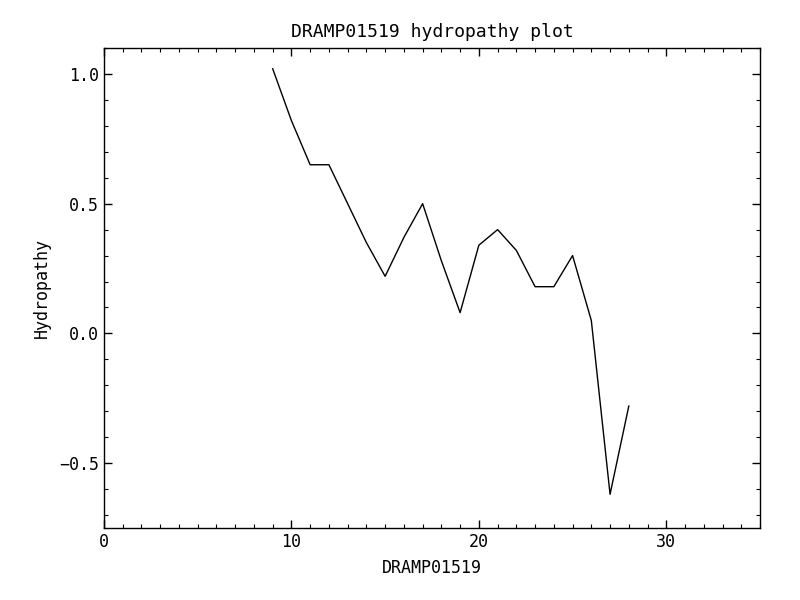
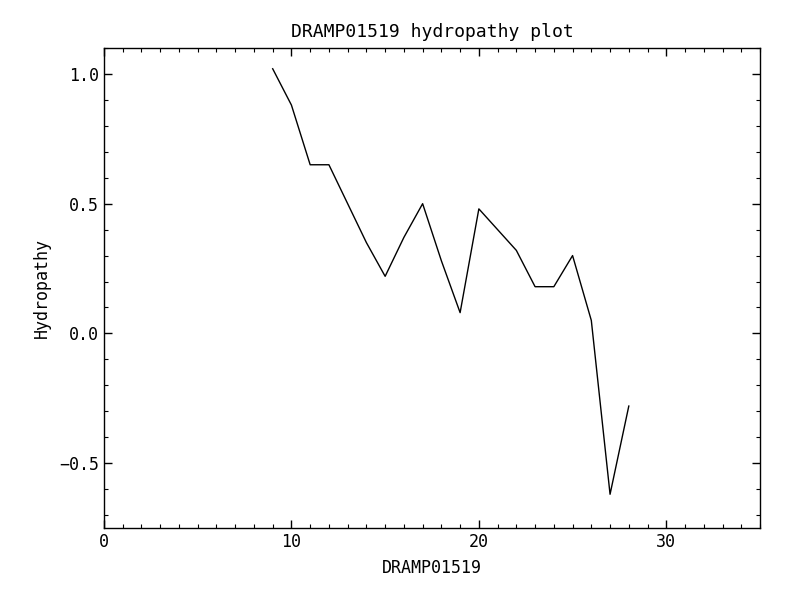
10: 0.82 -> 0.88
20: 0.34 -> 0.48
